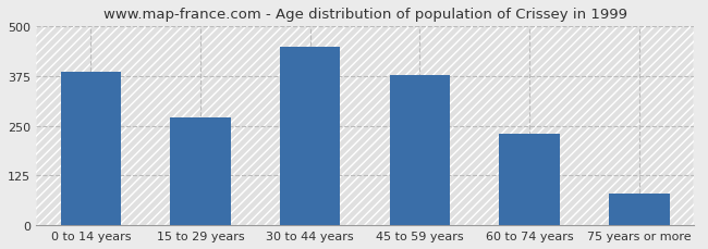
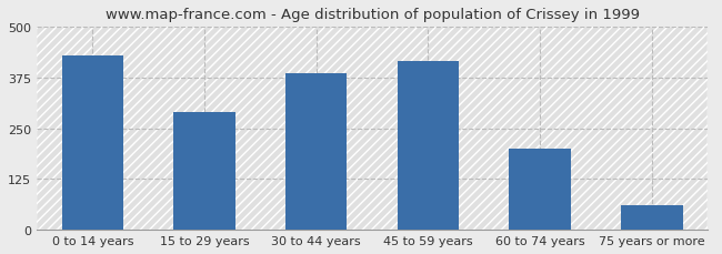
0 to 14 years: 385 -> 430
15 to 29 years: 270 -> 290
30 to 44 years: 450 -> 385
45 to 59 years: 378 -> 415
60 to 74 years: 230 -> 200
75 years or more: 80 -> 60
